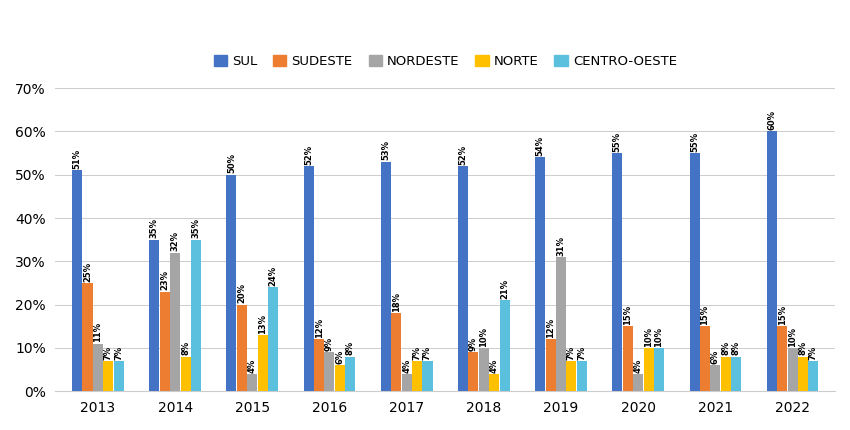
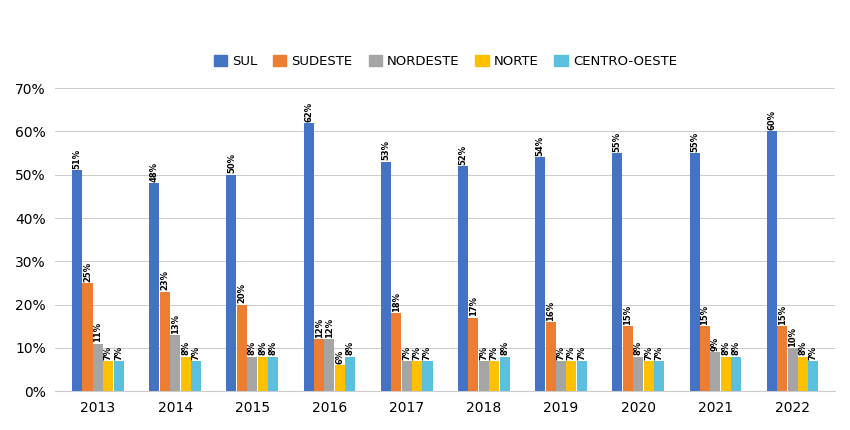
SUL/2014: 35% -> 48%
NORDESTE/2014: 32% -> 13%
CENTRO-OESTE/2014: 35% -> 7%
NORDESTE/2015: 4% -> 8%
NORTE/2015: 13% -> 8%
CENTRO-OESTE/2015: 24% -> 8%
SUL/2016: 52% -> 62%
NORDESTE/2016: 9% -> 12%
NORDESTE/2017: 4% -> 7%
SUDESTE/2018: 9% -> 17%
NORDESTE/2018: 10% -> 7%
NORTE/2018: 4% -> 7%
CENTRO-OESTE/2018: 21% -> 8%
SUDESTE/2019: 12% -> 16%
NORDESTE/2019: 31% -> 7%
NORDESTE/2020: 4% -> 8%
NORTE/2020: 10% -> 7%
CENTRO-OESTE/2020: 10% -> 7%
NORDESTE/2021: 6% -> 9%
